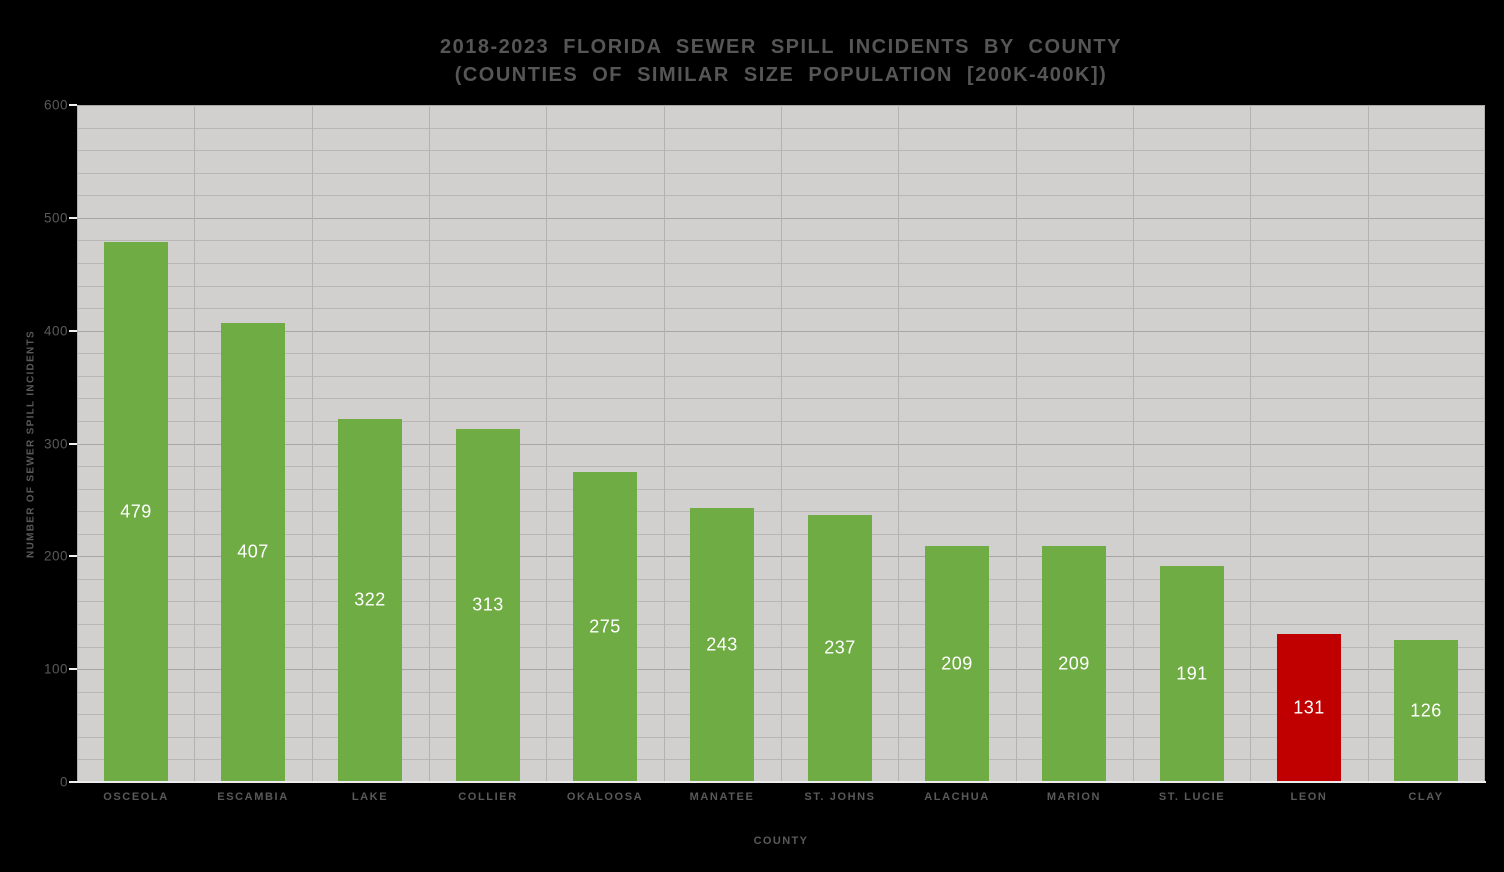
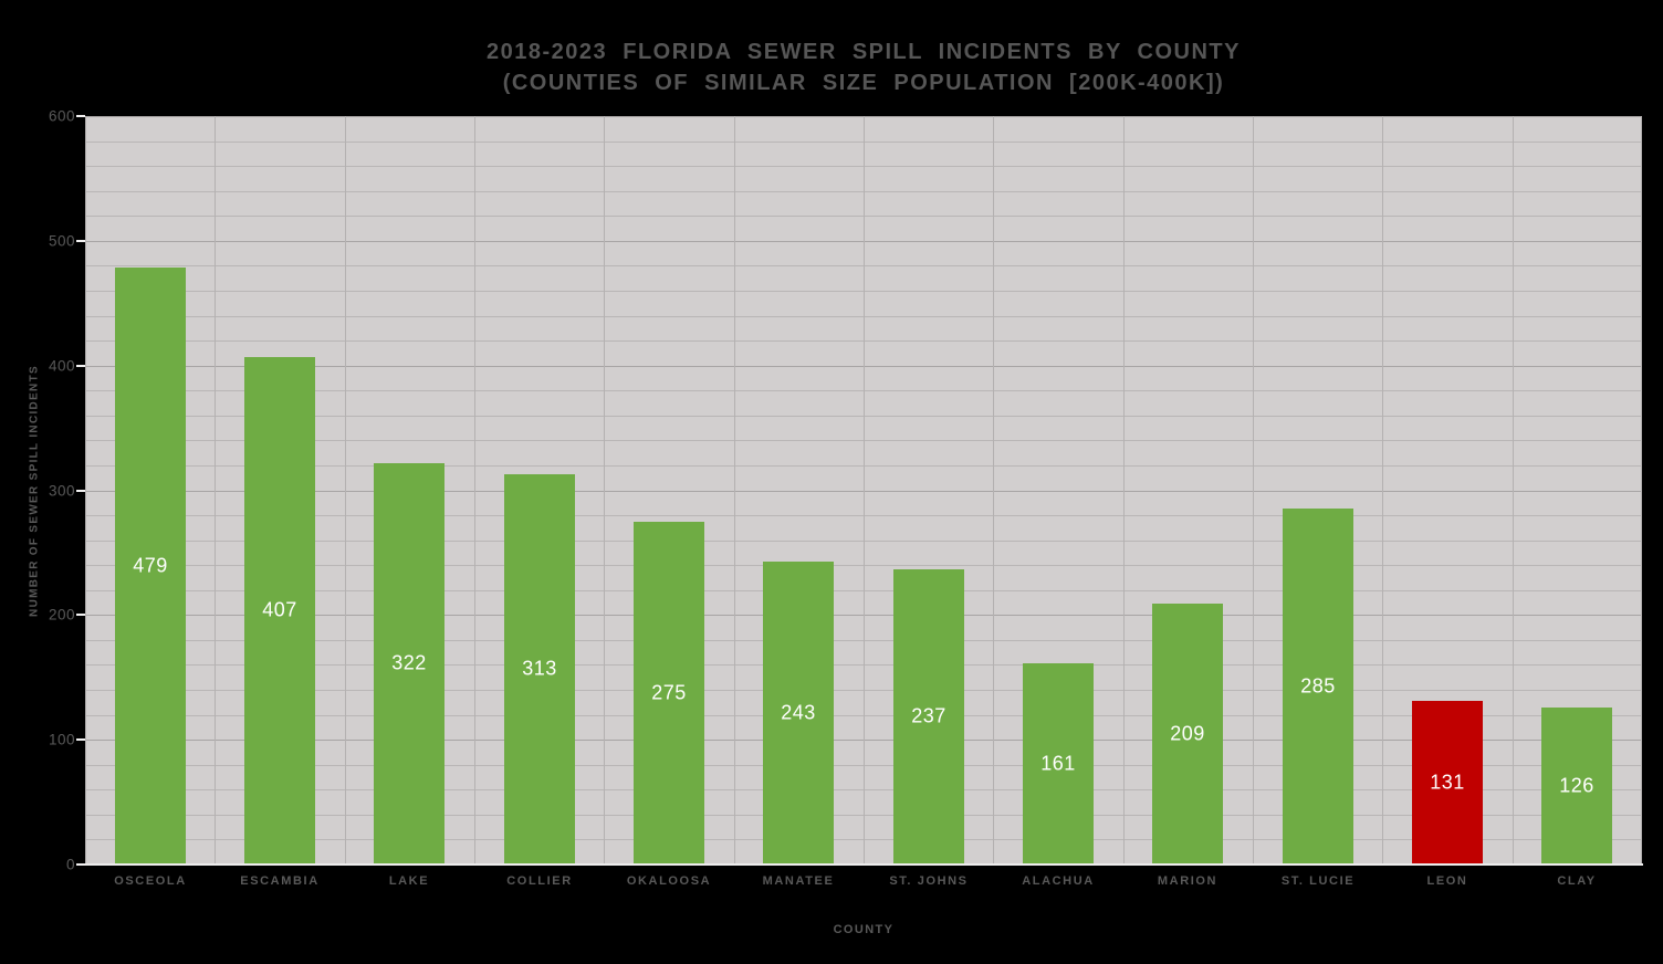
ALACHUA: 209 -> 161
ST. LUCIE: 191 -> 285
